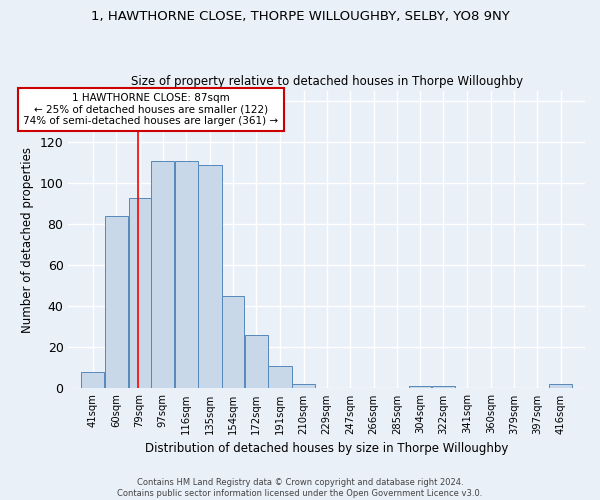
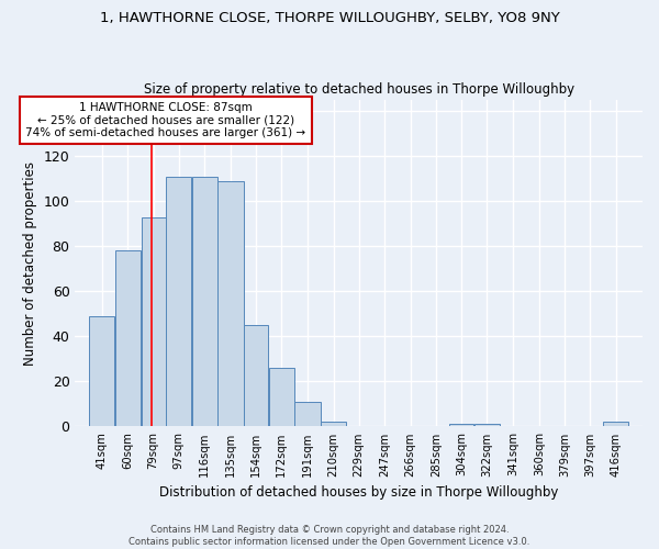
41sqm: 8 -> 49
60sqm: 84 -> 78
